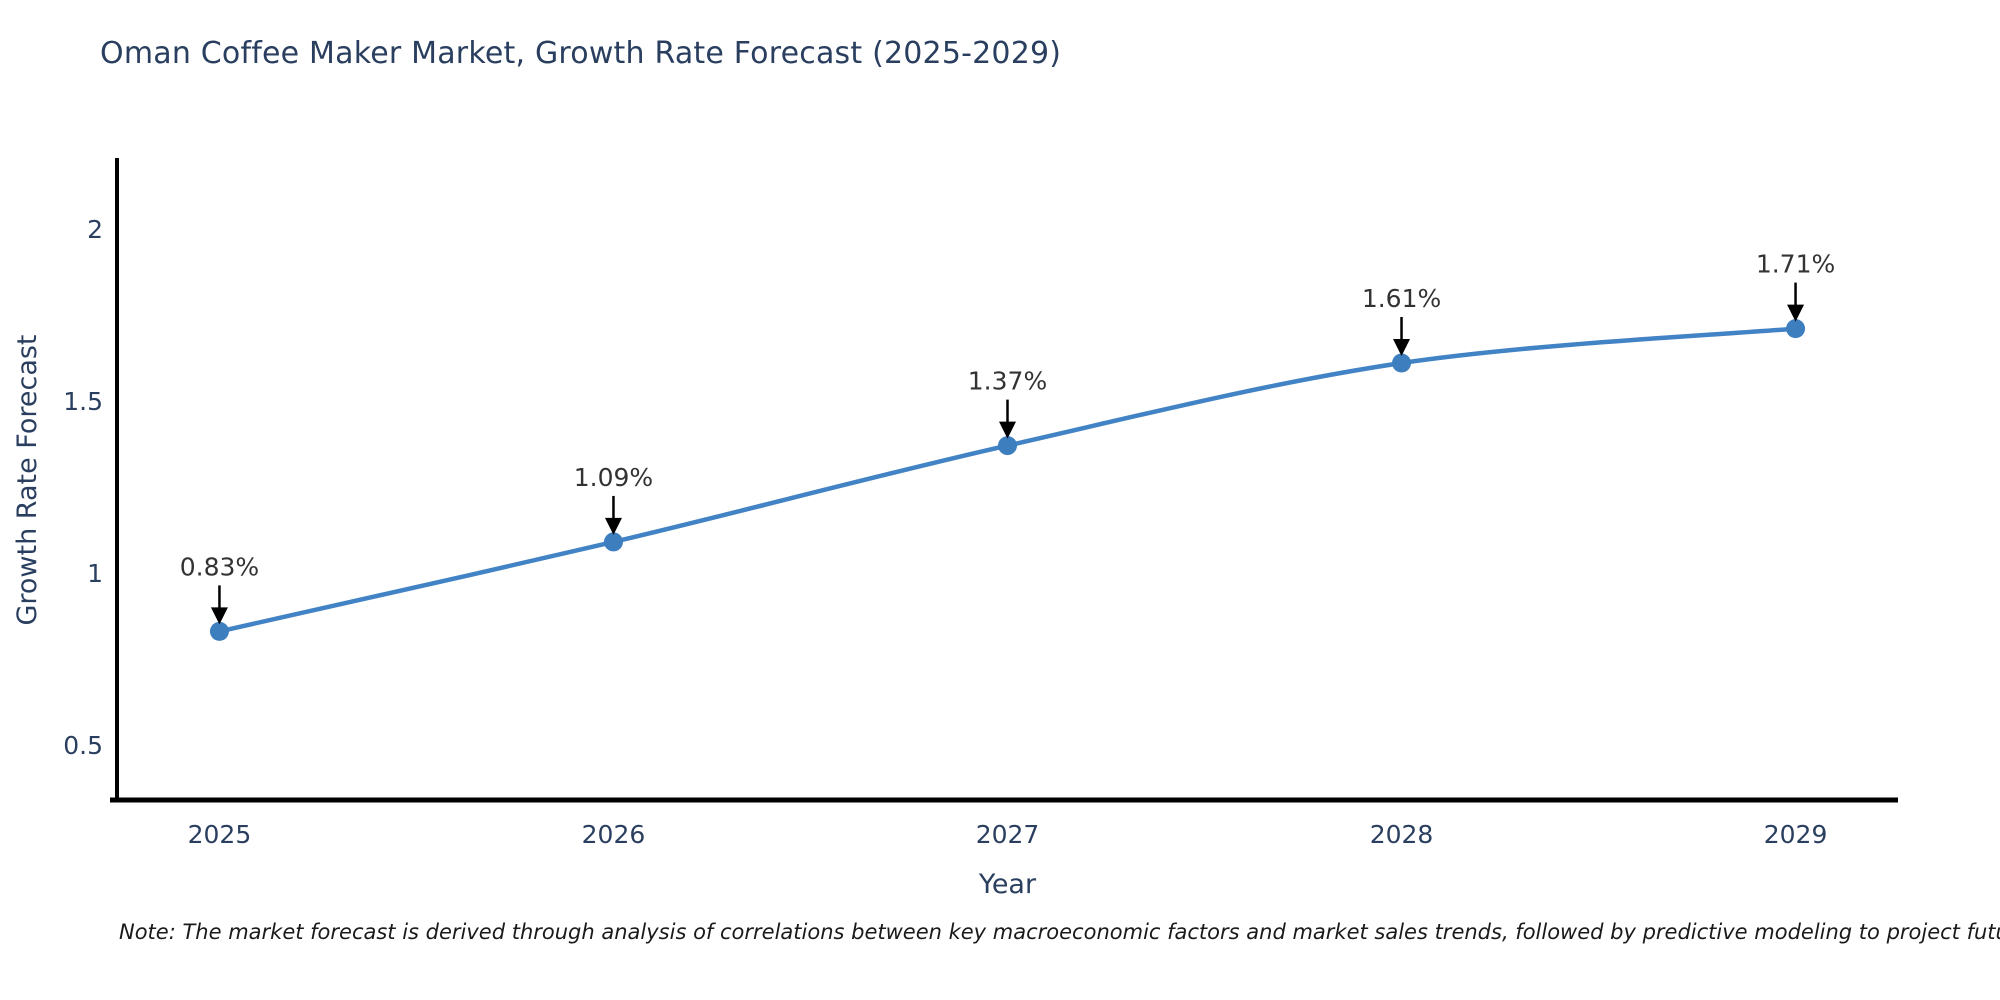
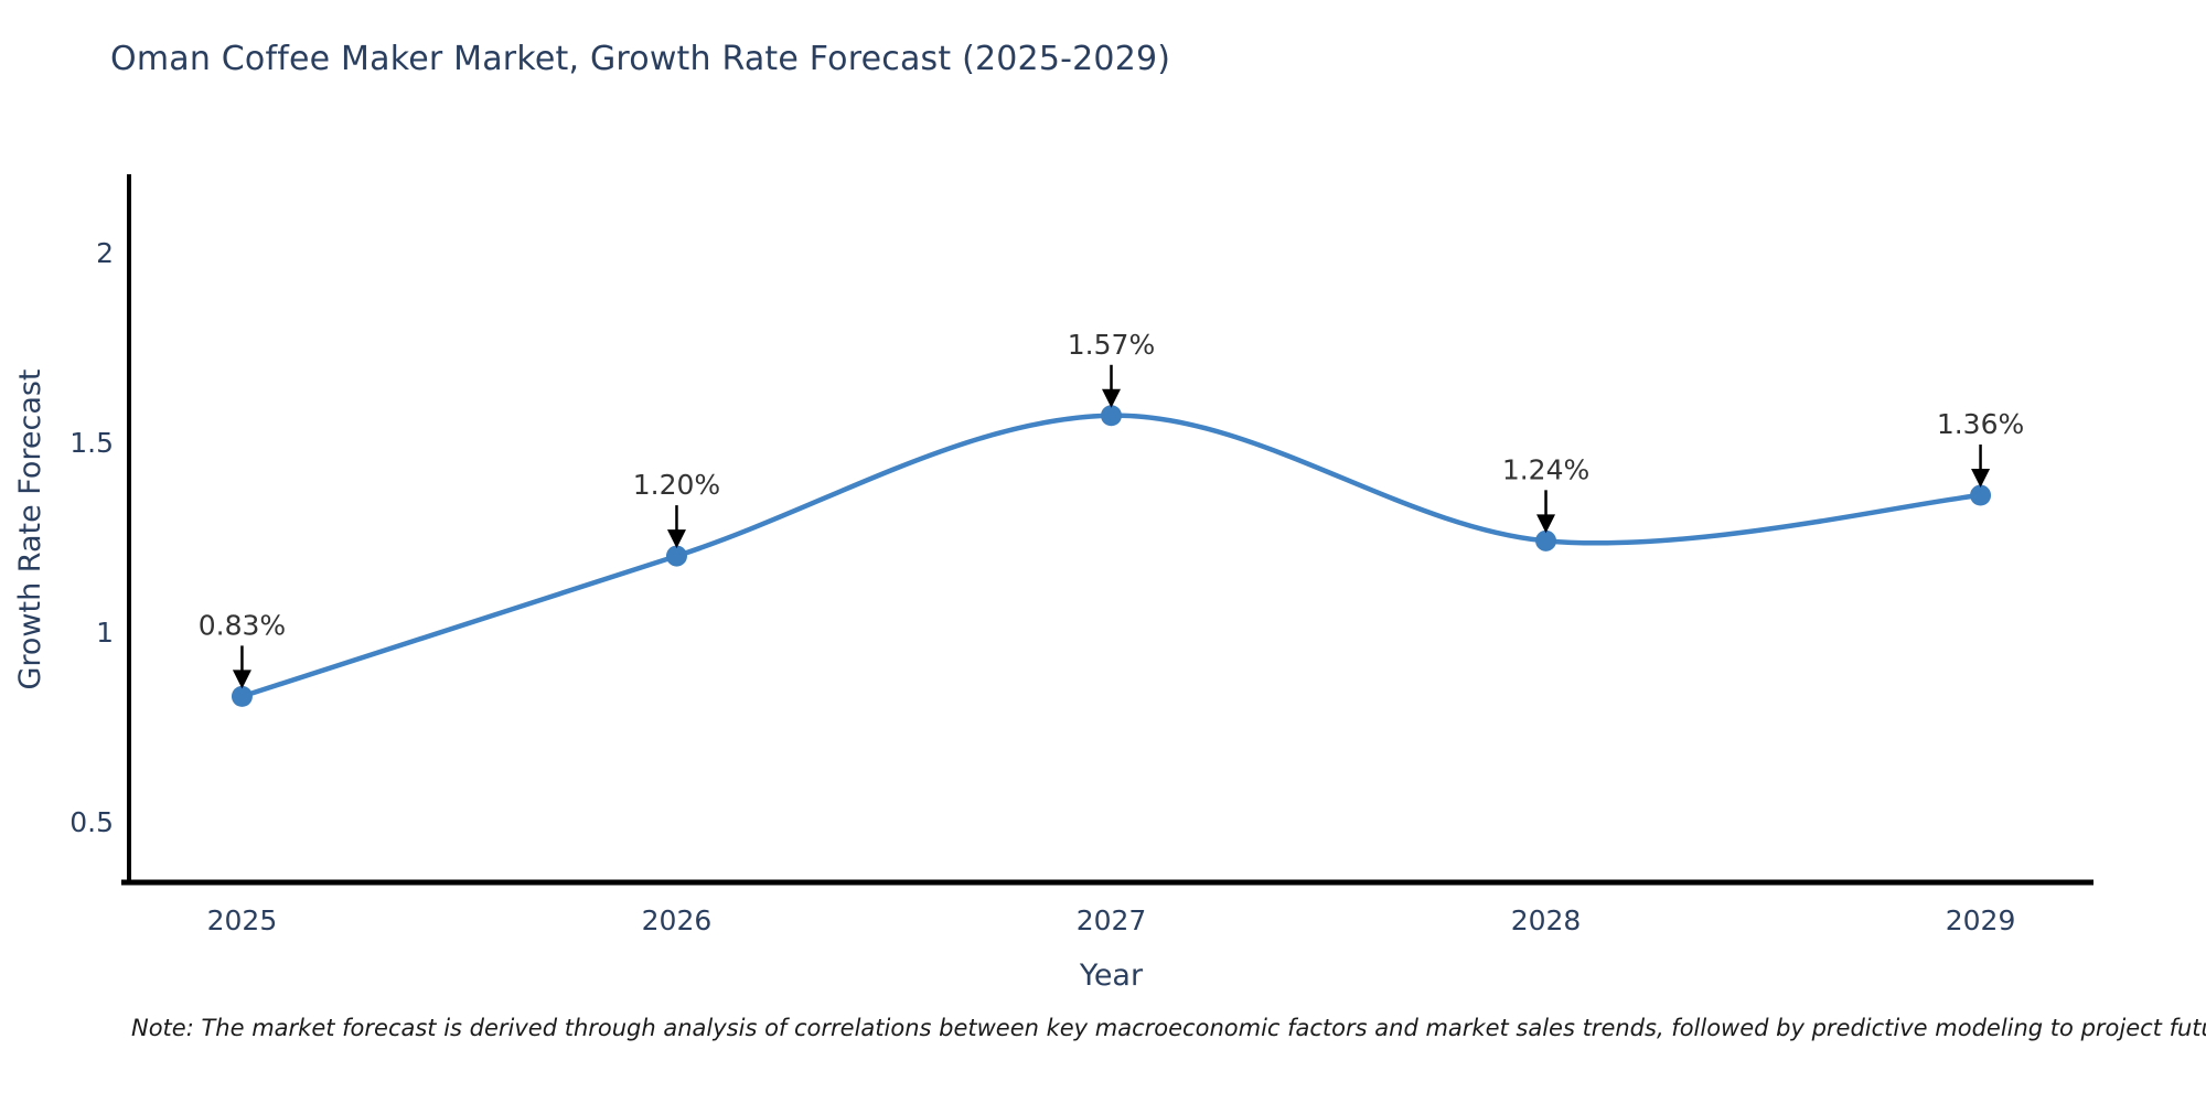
2026: 1.09% -> 1.20%
2027: 1.37% -> 1.57%
2028: 1.61% -> 1.24%
2029: 1.71% -> 1.36%
